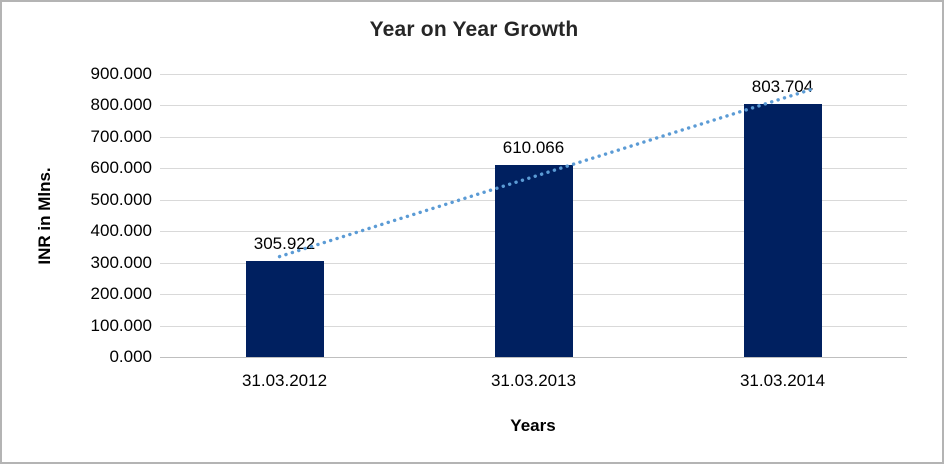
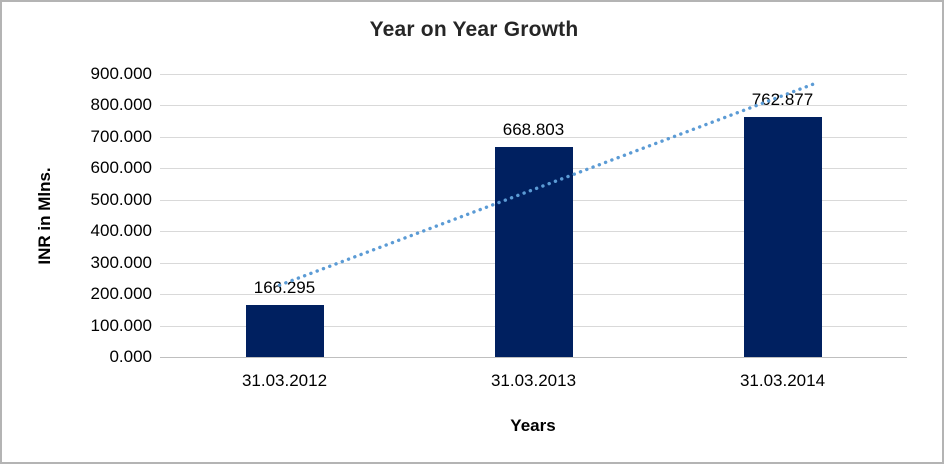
31.03.2012: 305.922 -> 166.295
31.03.2013: 610.066 -> 668.803
31.03.2014: 803.704 -> 762.877
